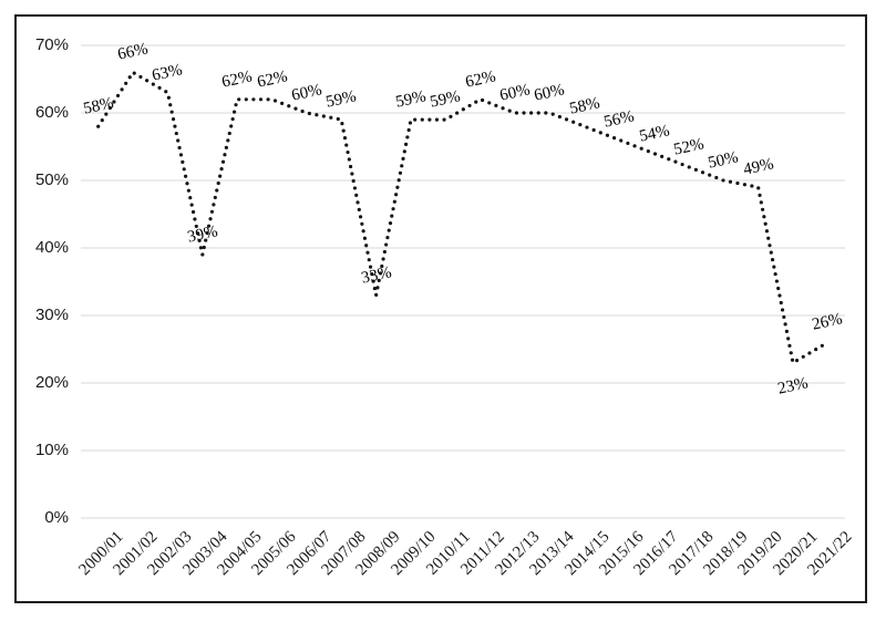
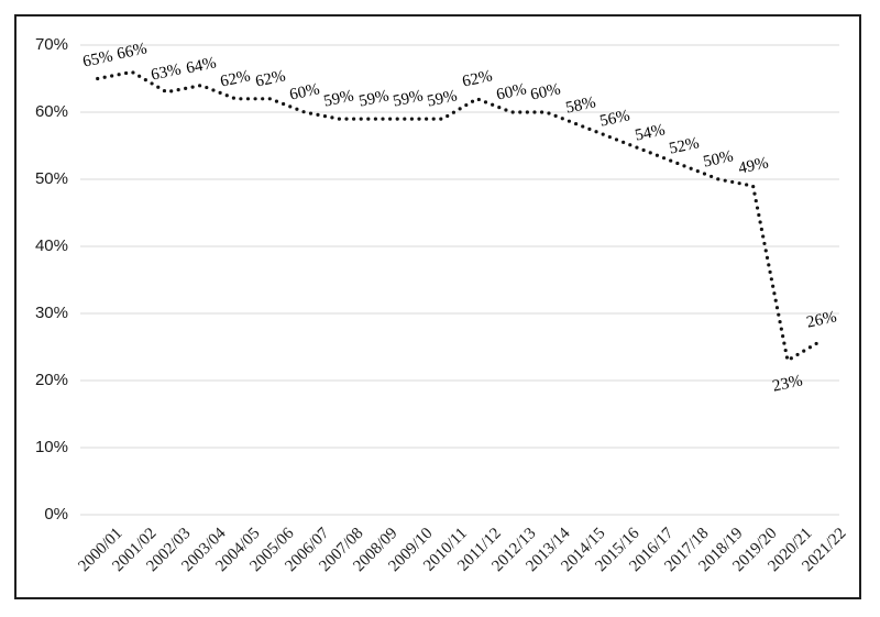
2000/01: 58% -> 65%
2003/04: 39% -> 64%
2008/09: 33% -> 59%
